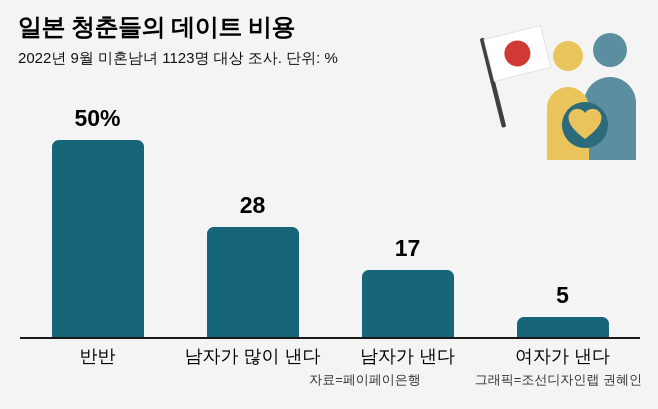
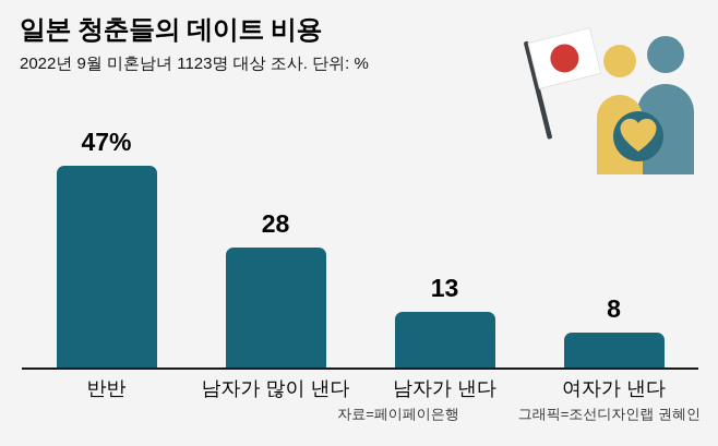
반반: 50% -> 47%
남자가 낸다: 17 -> 13
여자가 낸다: 5 -> 8
